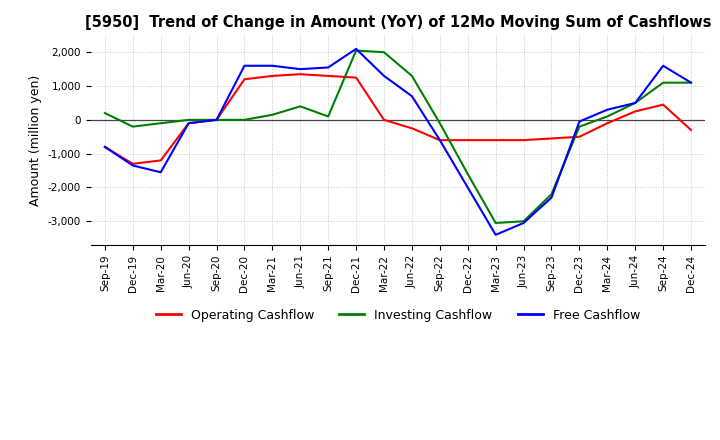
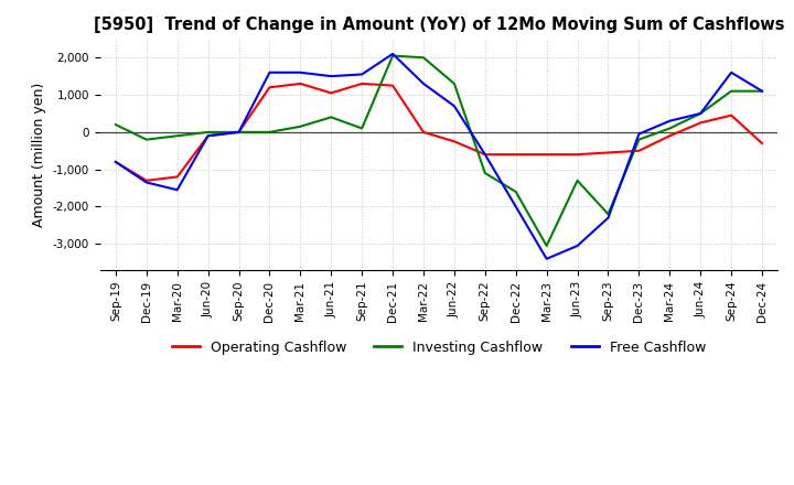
Operating Cashflow/Jun-21: 1,350 -> 1,050
Investing Cashflow/Sep-22: -100 -> -1,100
Investing Cashflow/Jun-23: -3,000 -> -1,300
